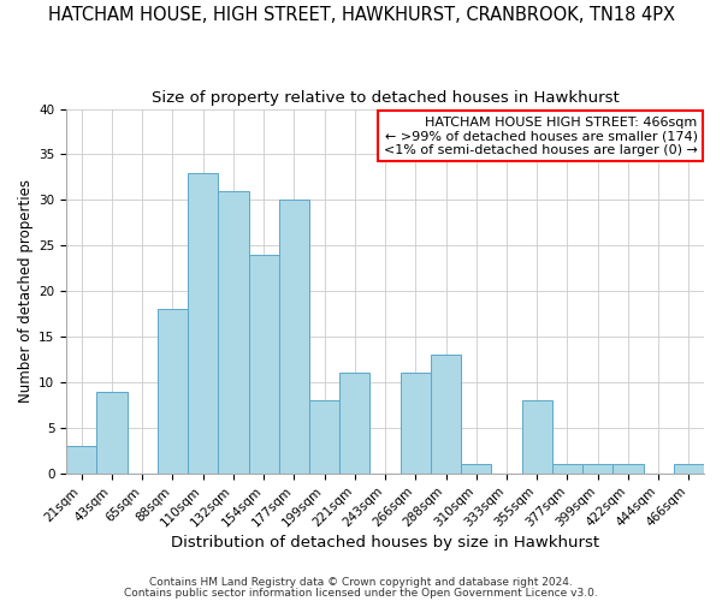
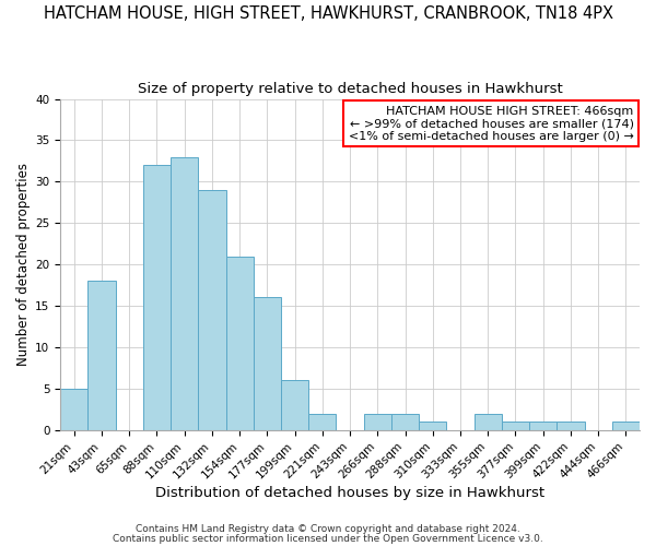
21sqm: 3 -> 5
43sqm: 9 -> 18
88sqm: 18 -> 32
132sqm: 31 -> 29
154sqm: 24 -> 21
177sqm: 30 -> 16
199sqm: 8 -> 6
221sqm: 11 -> 2
266sqm: 11 -> 2
288sqm: 13 -> 2
355sqm: 8 -> 2
